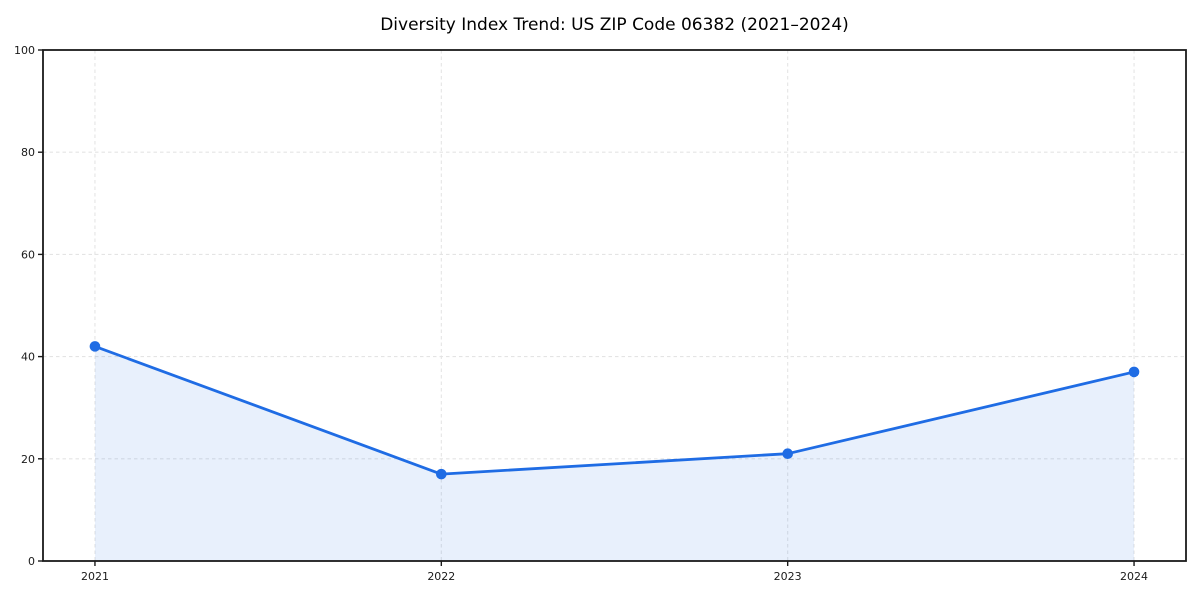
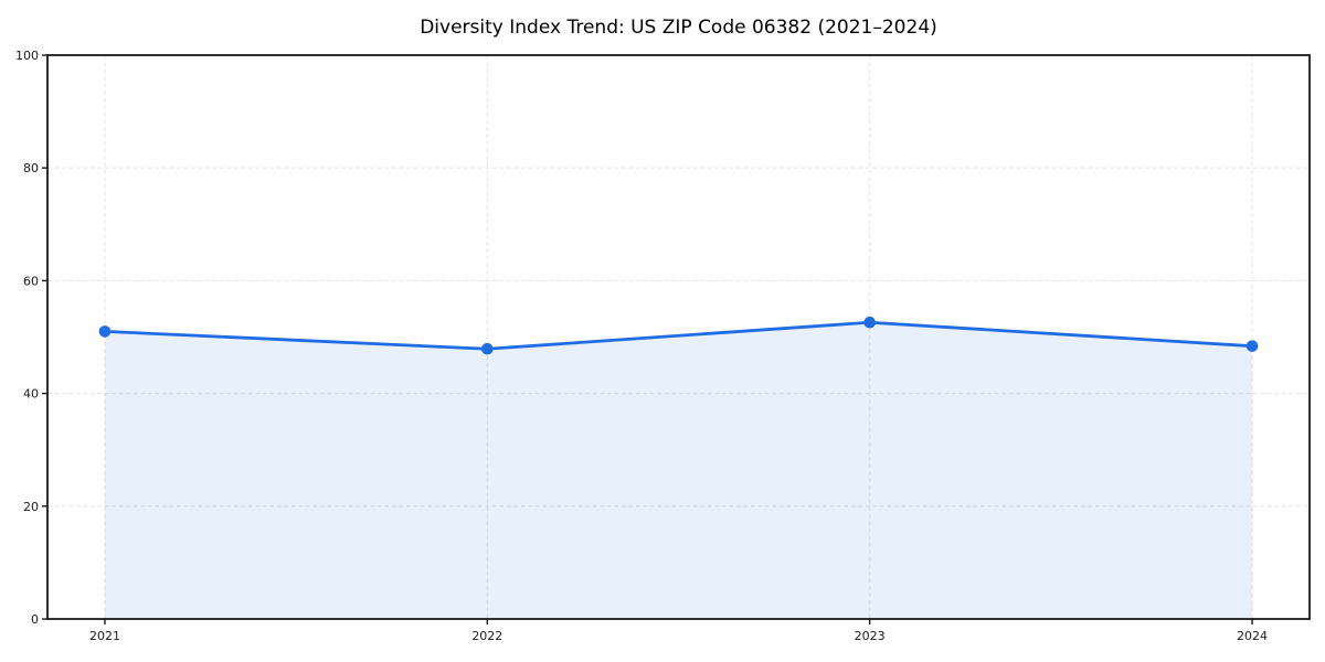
2021: 42 -> 51
2022: 17 -> 48
2023: 21 -> 53
2024: 37 -> 48
